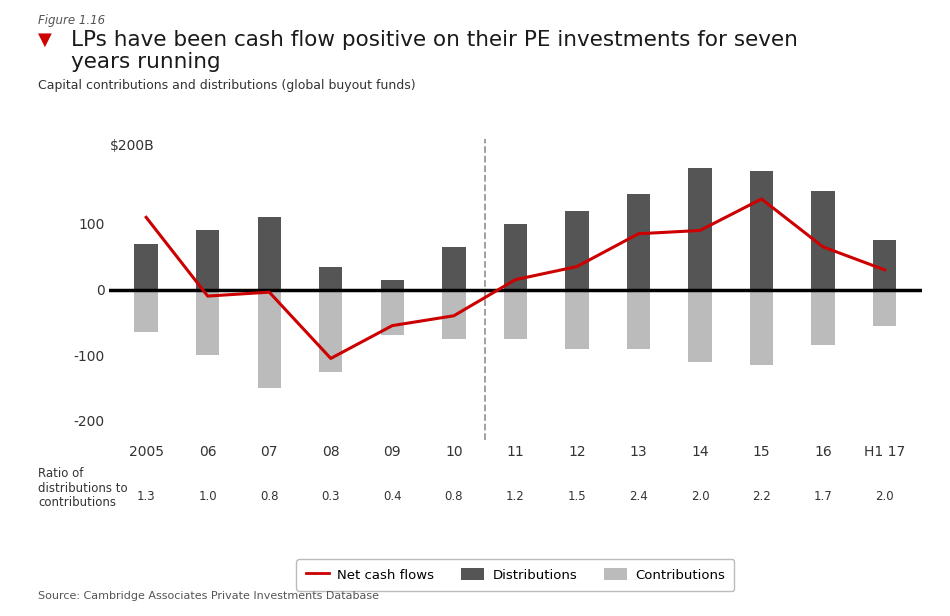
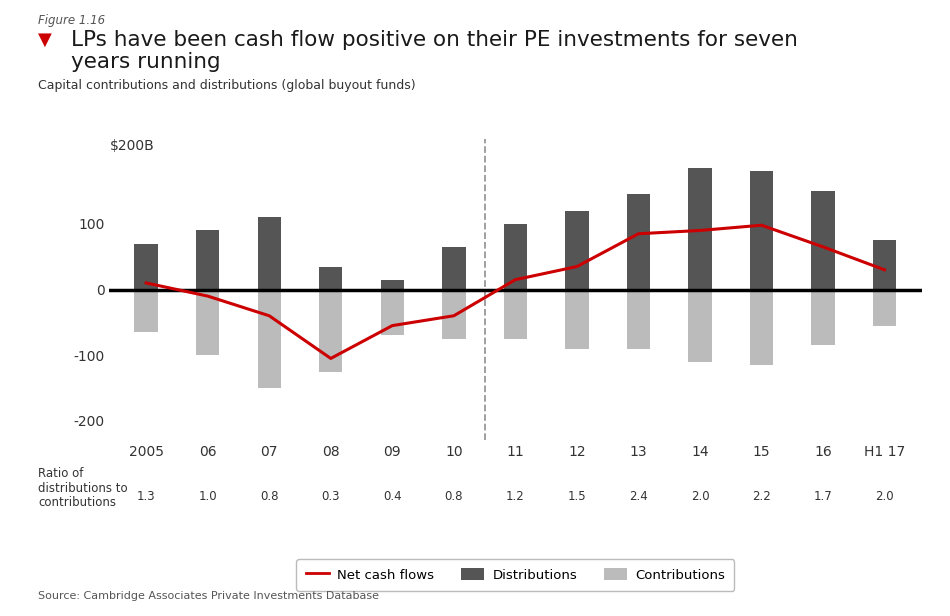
Net cash flows/2005: 110 -> 10
Net cash flows/07: -4 -> -40
Net cash flows/15: 138 -> 98
